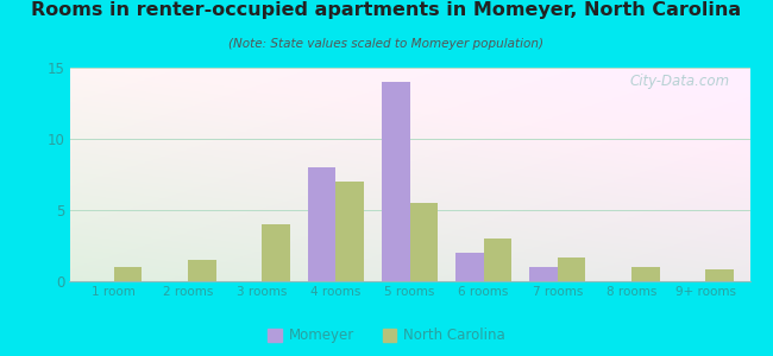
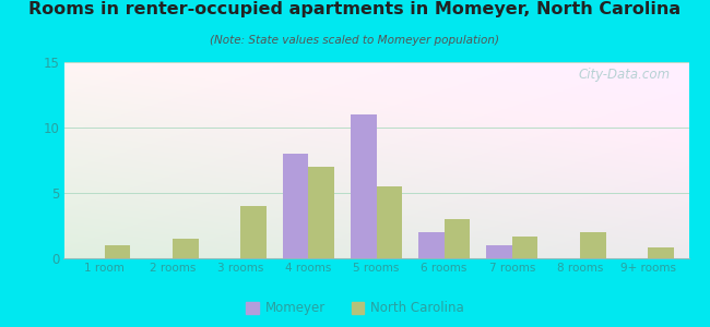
Momeyer/5 rooms: 14 -> 11
North Carolina/8 rooms: 1.0 -> 2.0
